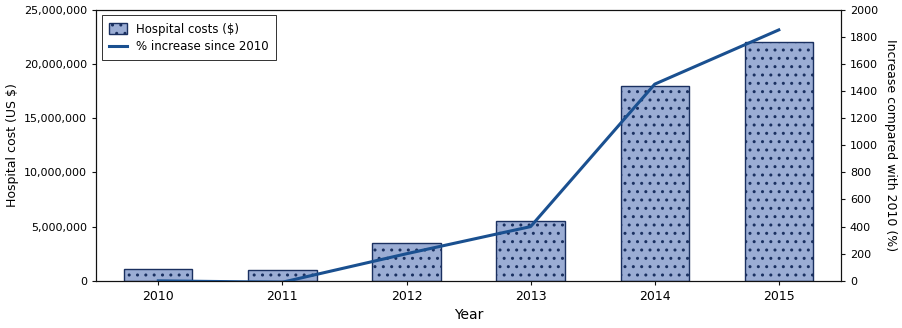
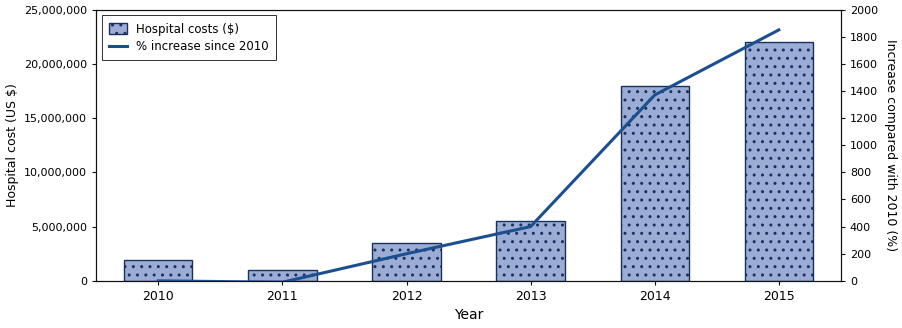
Hospital costs ($)/2010: 1,000,000 -> 1,900,000
% increase since 2010/2014: 1450 -> 1370
